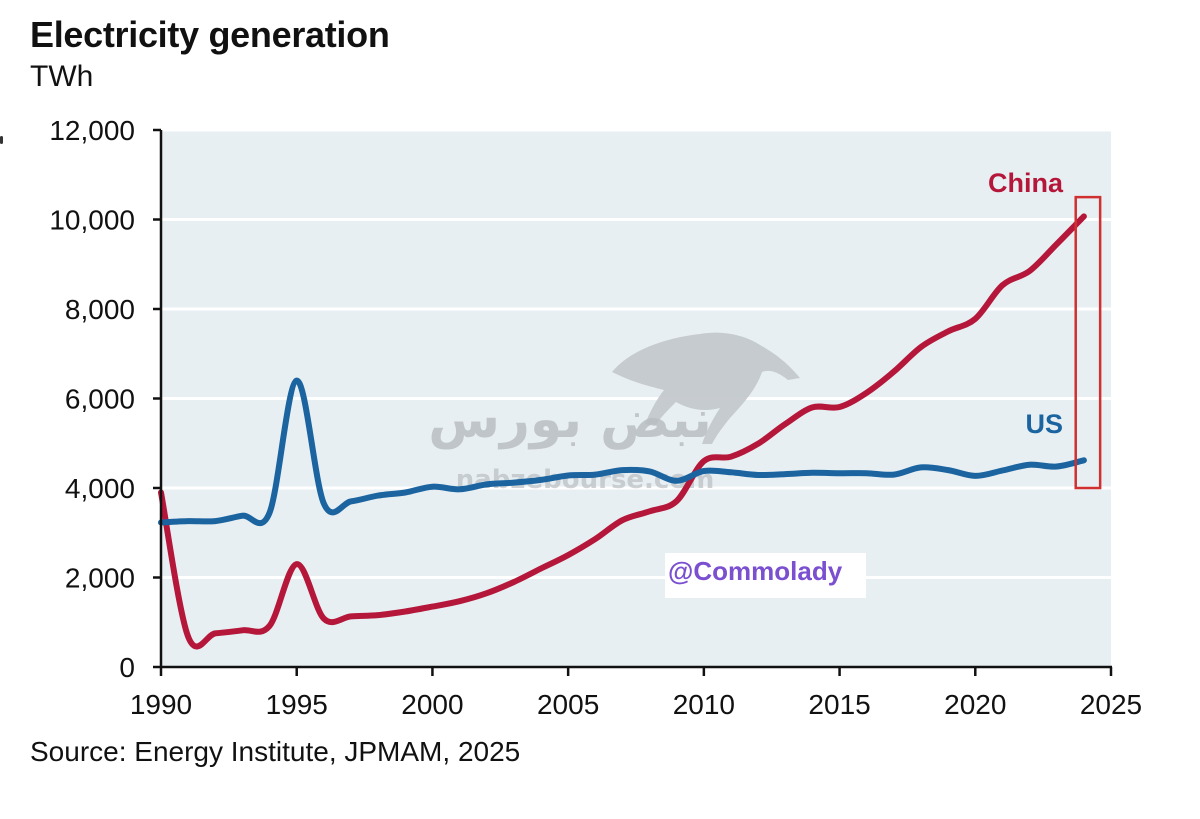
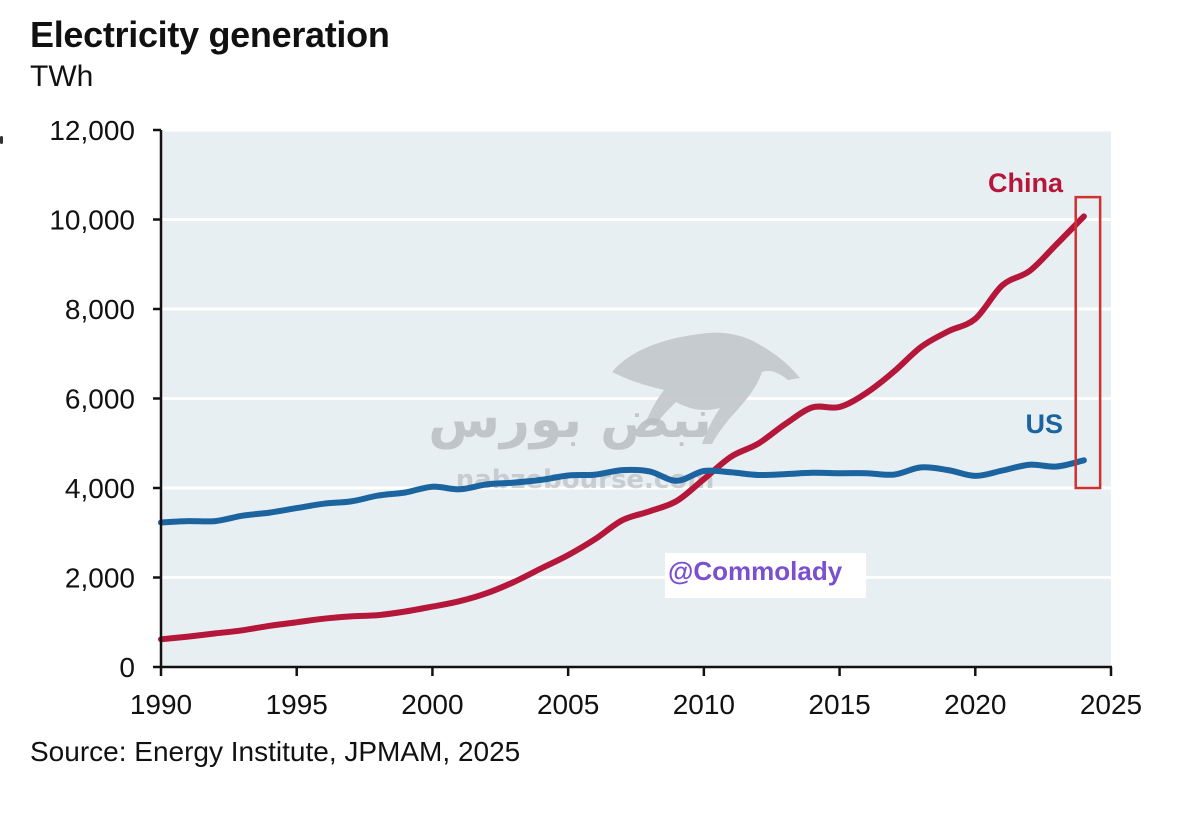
China/1990: 3900 -> 600
China/1995: 2300 -> 1000
US/1995: 6400 -> 3600
China/2010: 4600 -> 4200
